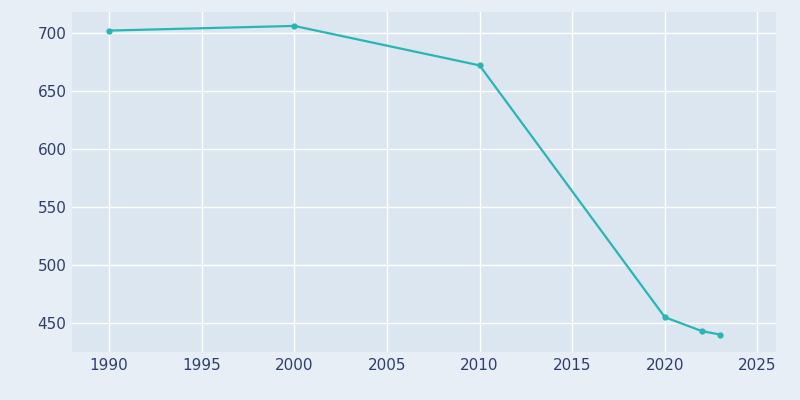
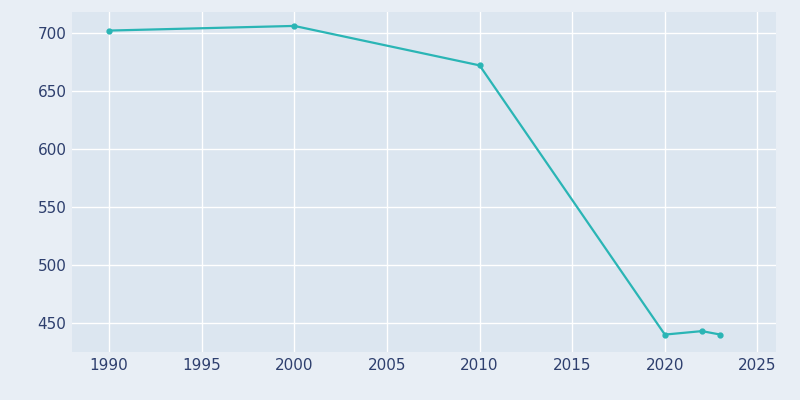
2020: 455 -> 440
